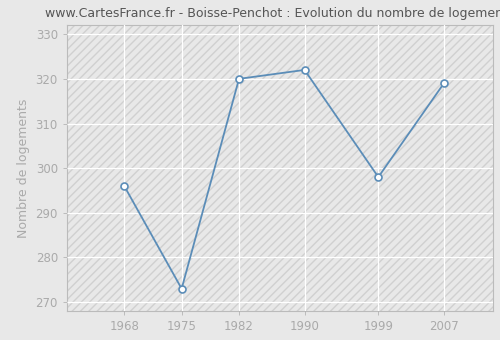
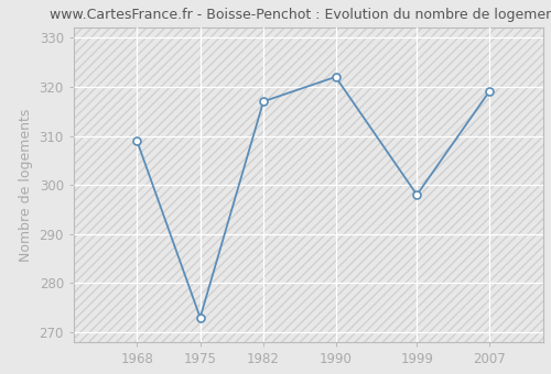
1968: 296 -> 309
1982: 320 -> 317
